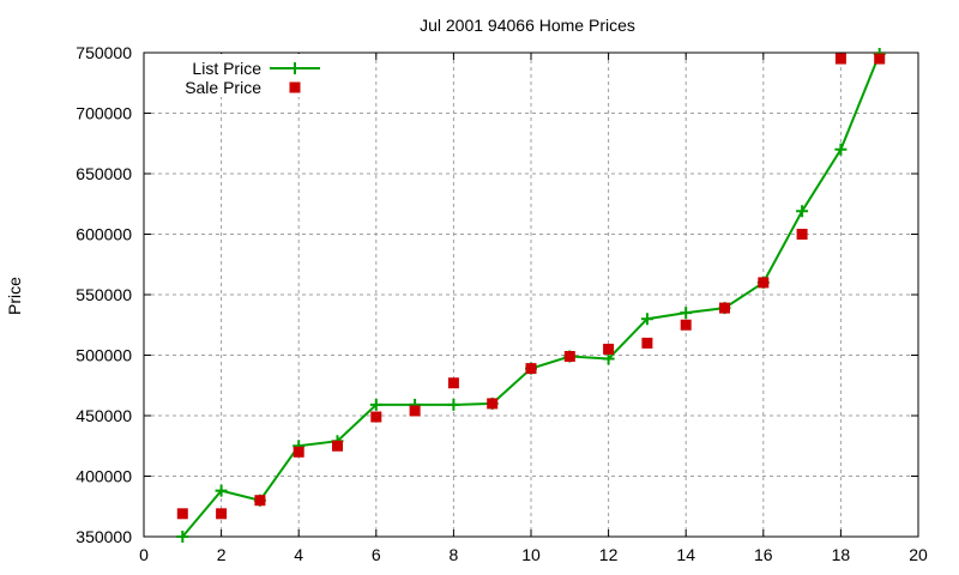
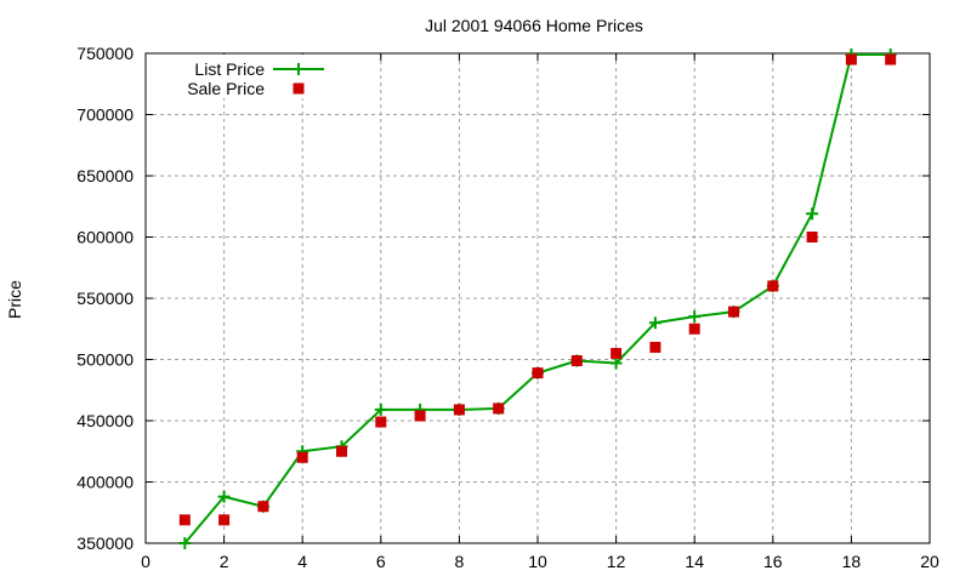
Sale Price/8: 477000 -> 459000
List Price/18: 670000 -> 749000
